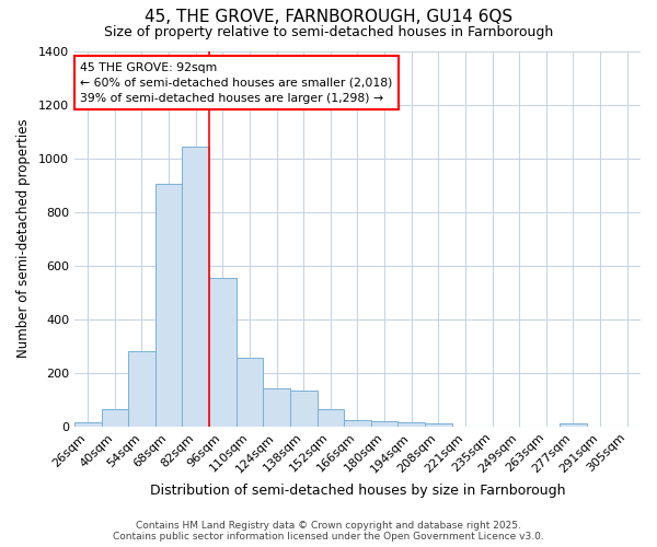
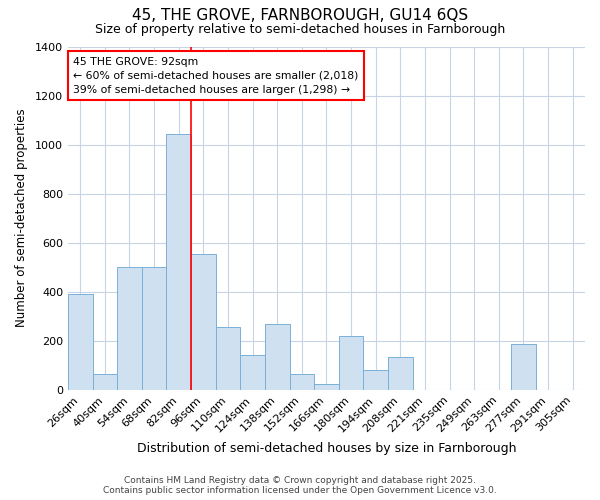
26sqm: 15 -> 390
54sqm: 280 -> 500
68sqm: 905 -> 500
138sqm: 135 -> 270
180sqm: 20 -> 220
194sqm: 15 -> 80
208sqm: 10 -> 135
277sqm: 10 -> 185
